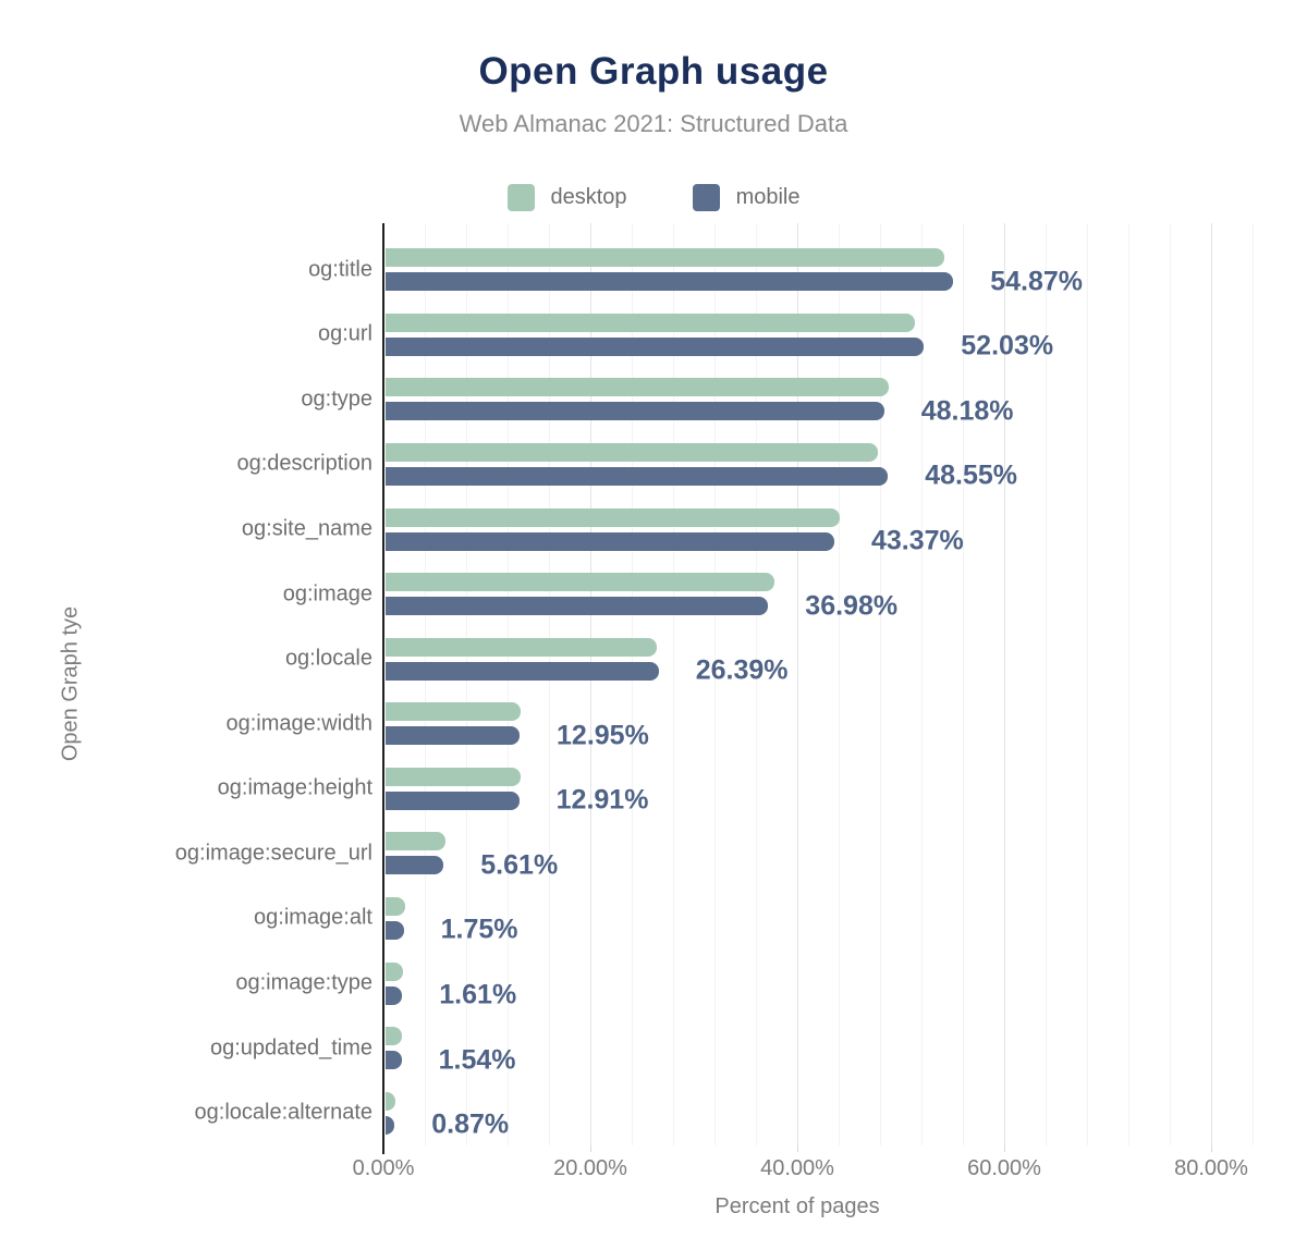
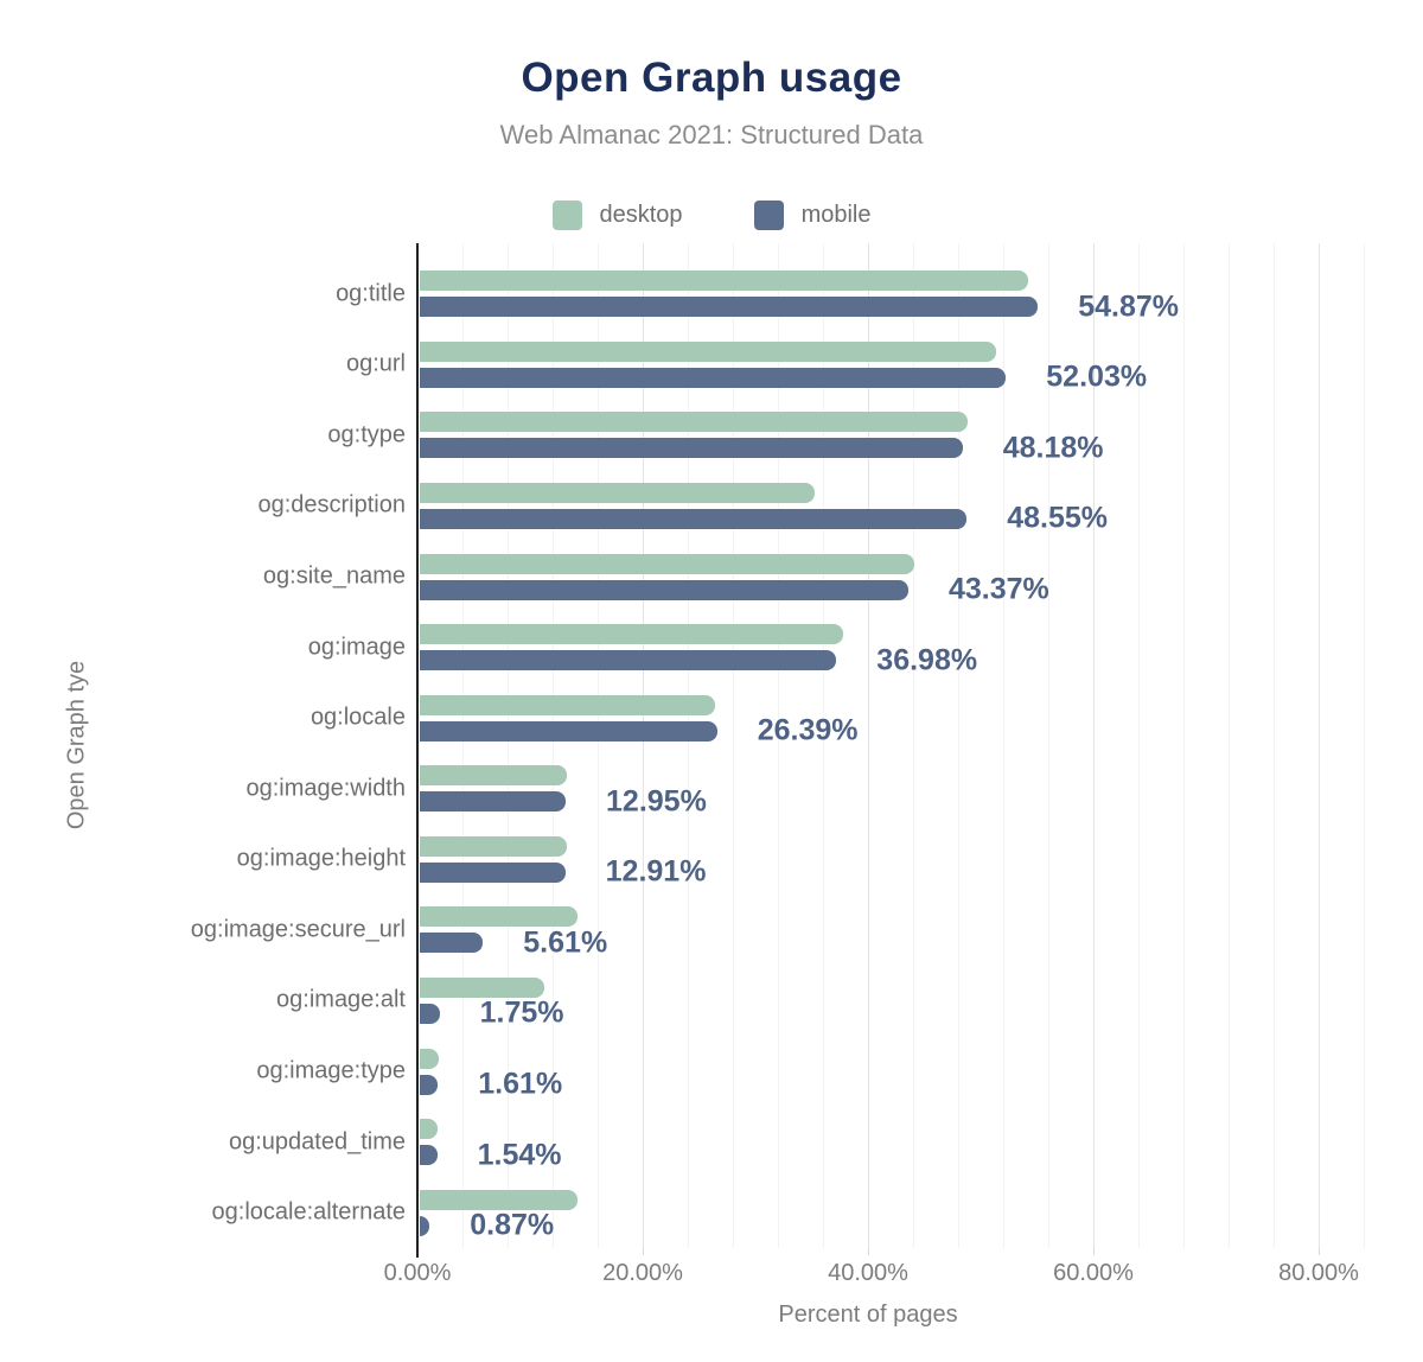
desktop/og:description: 48% -> 35%
desktop/og:image:secure_url: 6% -> 14%
desktop/og:image:alt: 2% -> 11%
desktop/og:locale:alternate: 1% -> 14%
